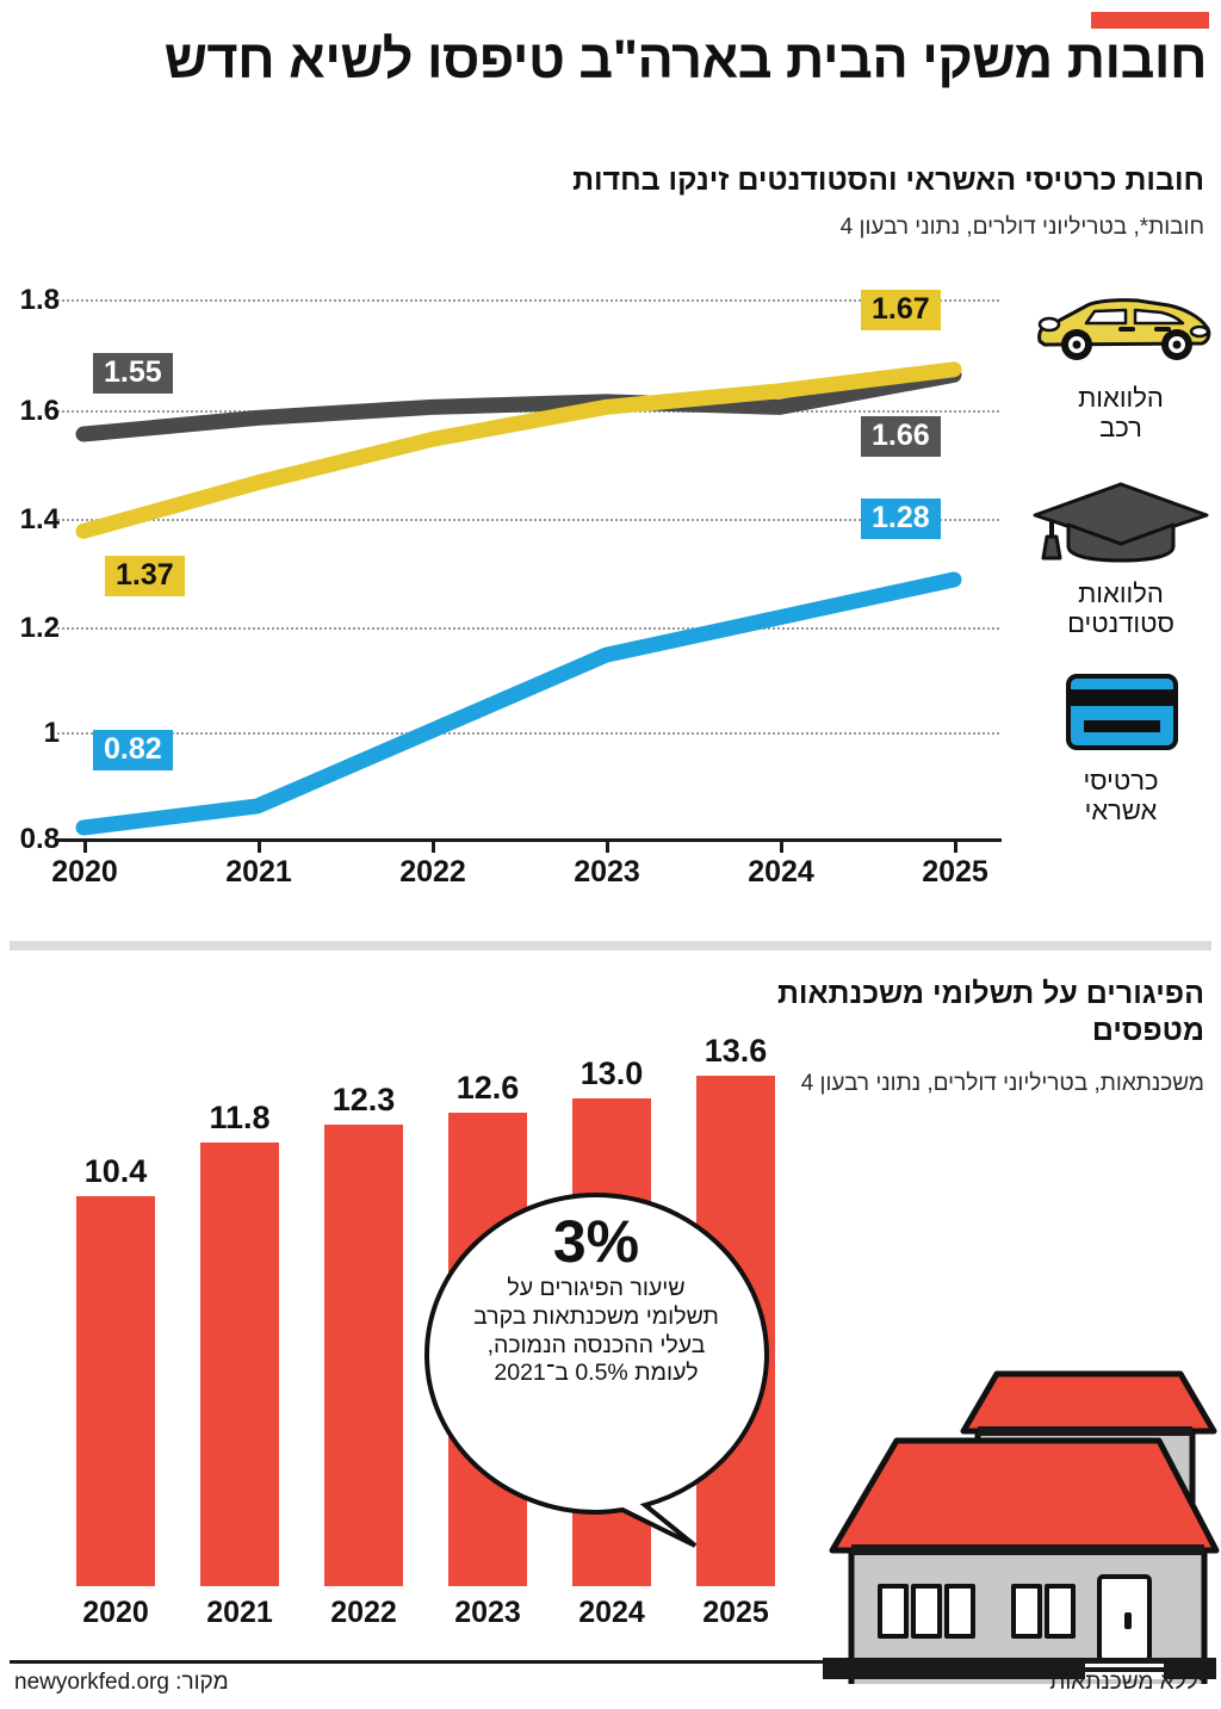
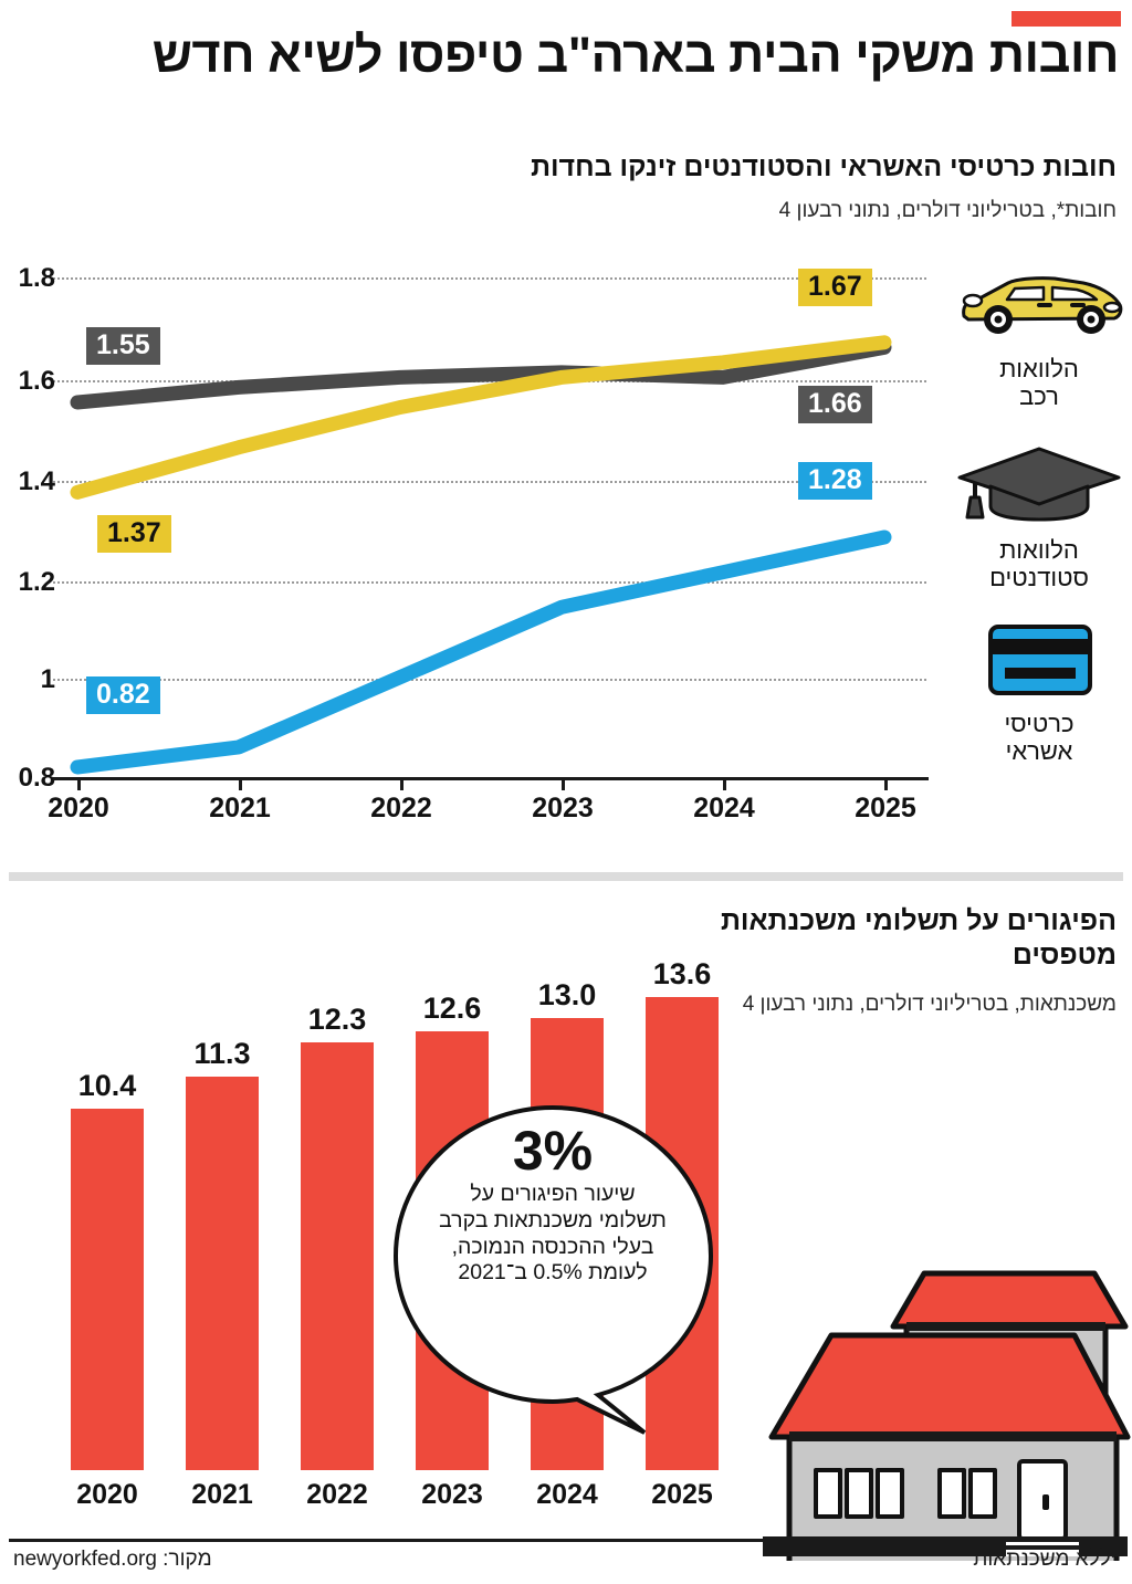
הפיגורים על תשלומי משכנתאות מטפסים/2021: 11.8 -> 11.3
